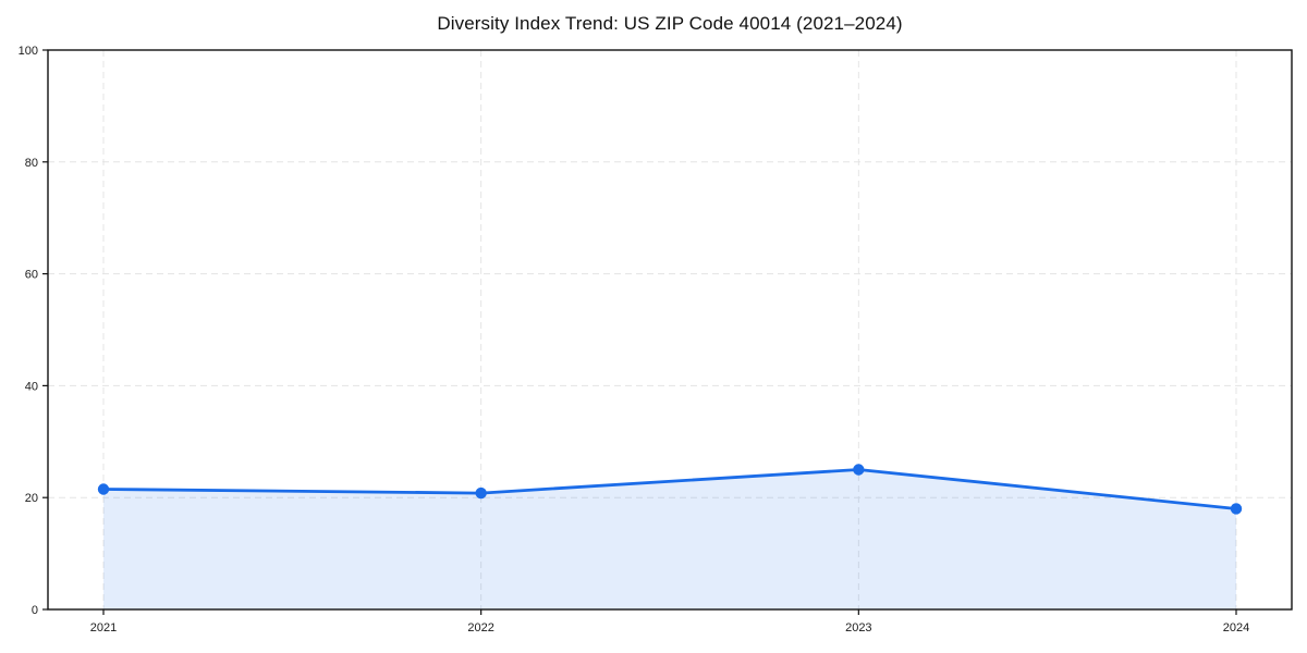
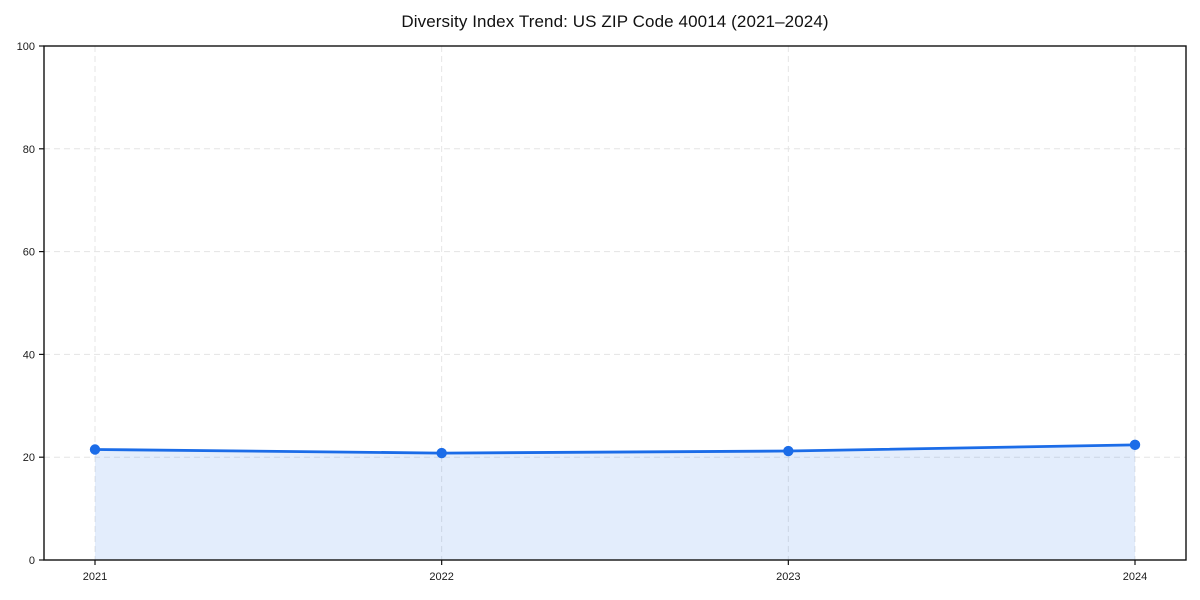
2023: 25 -> 21
2024: 18 -> 22
